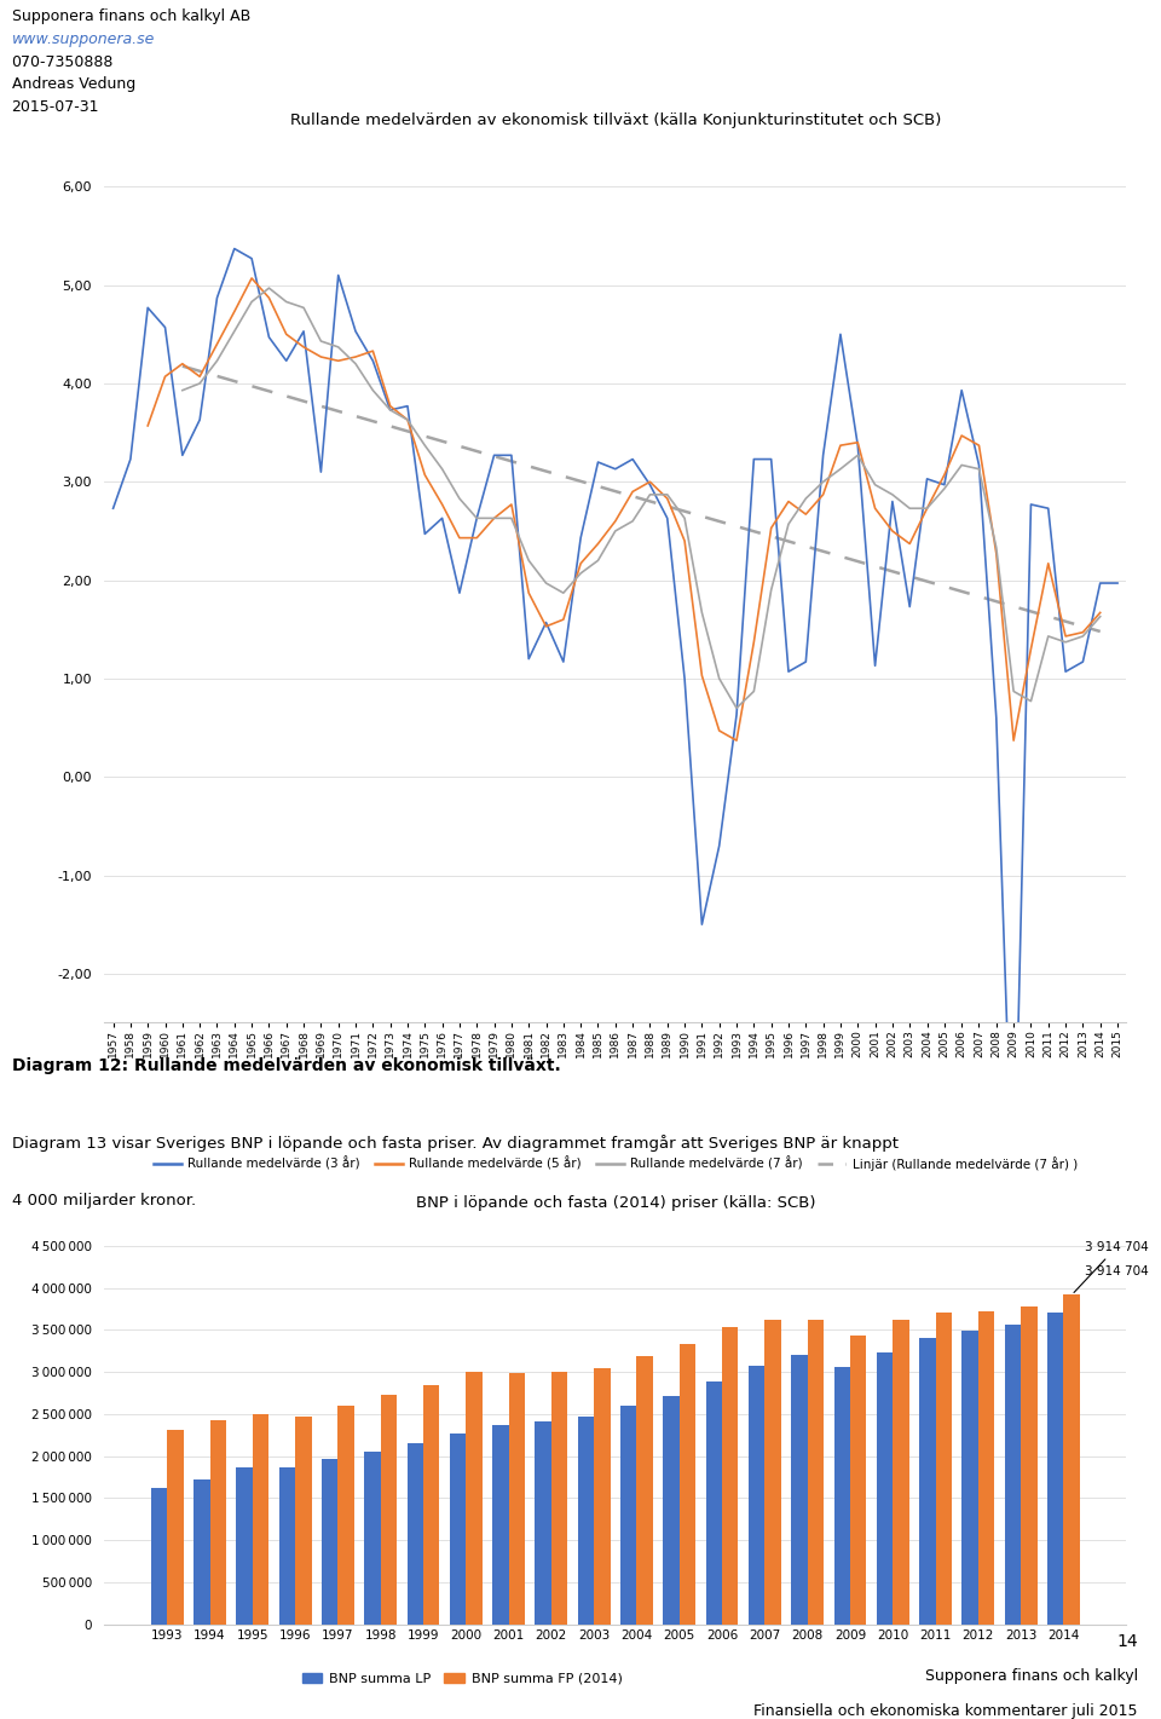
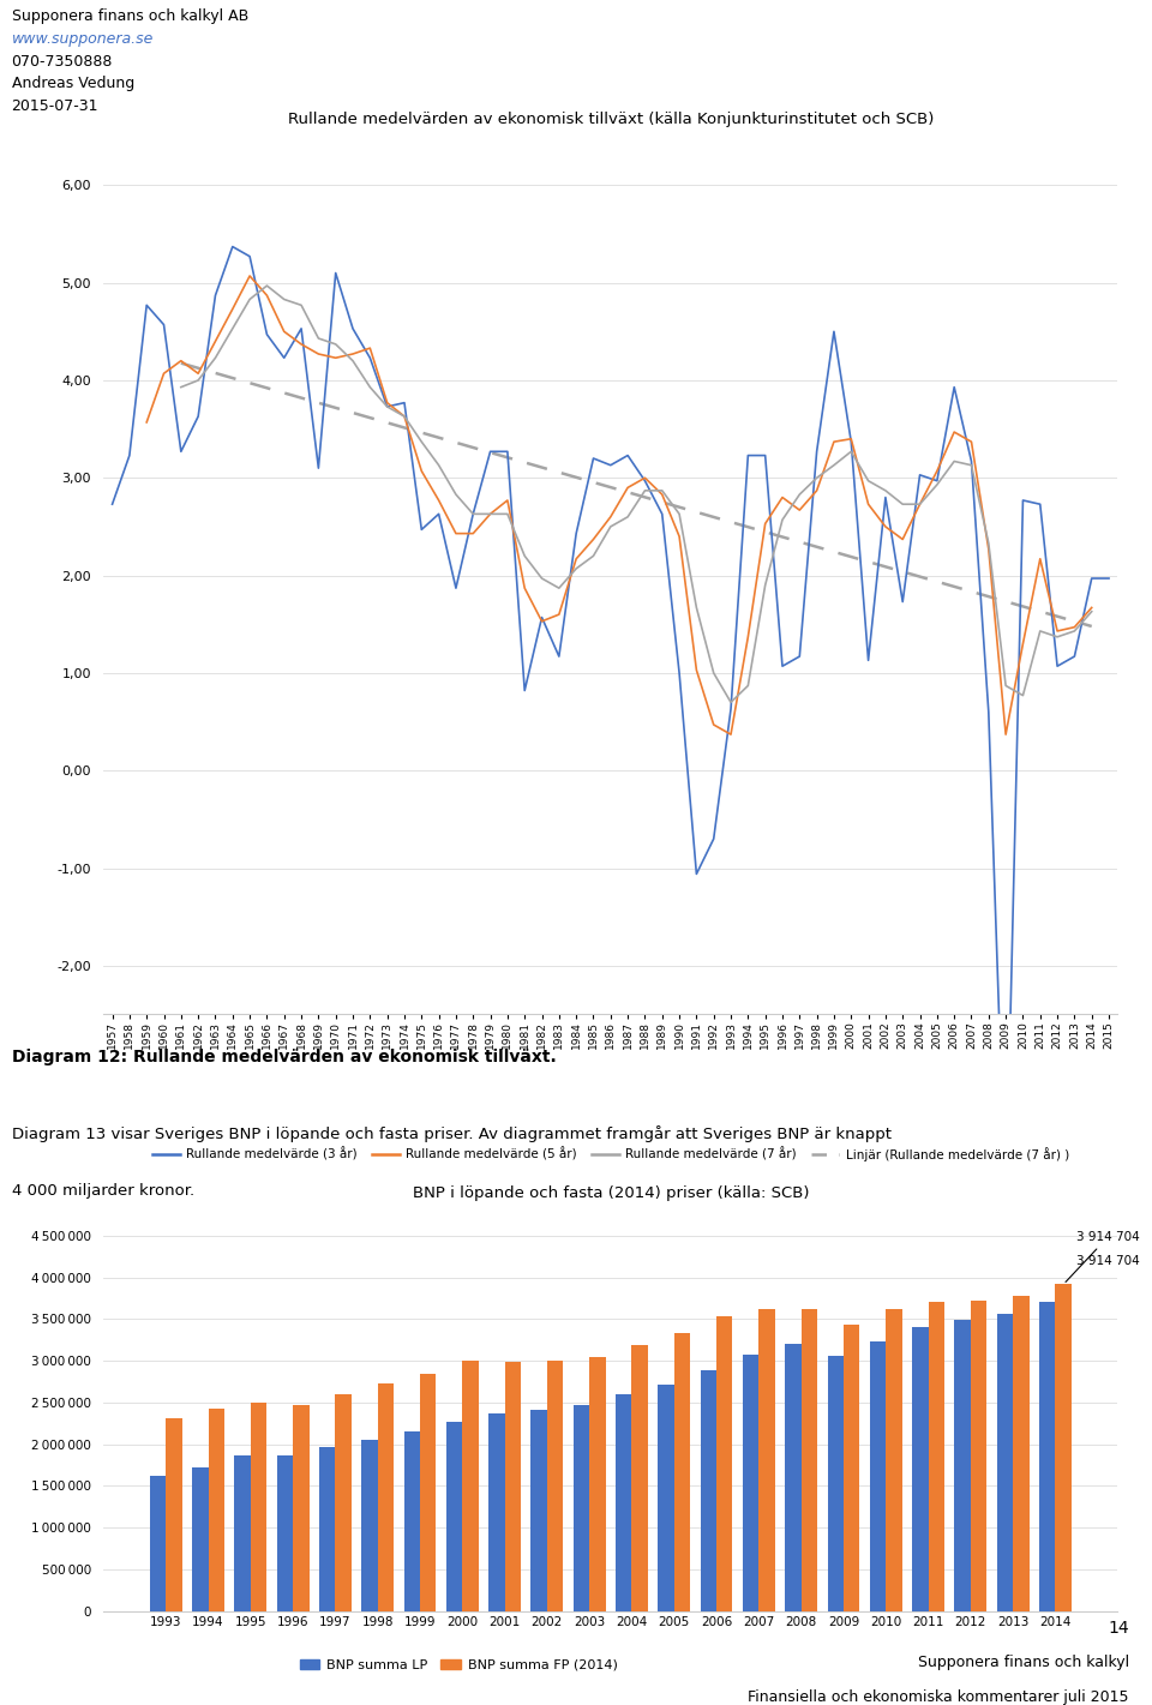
Rullande medelvärde (3 år)/1981: 1,20 -> 0,82
Rullande medelvärde (3 år)/1991: -1,50 -> -1,06
